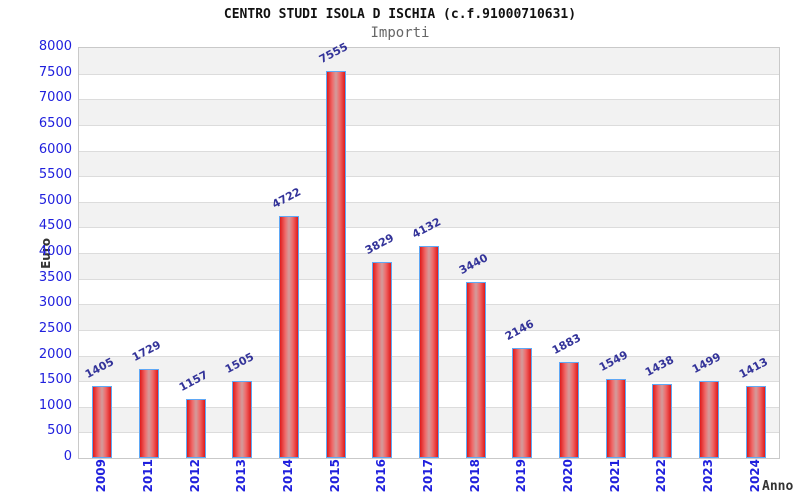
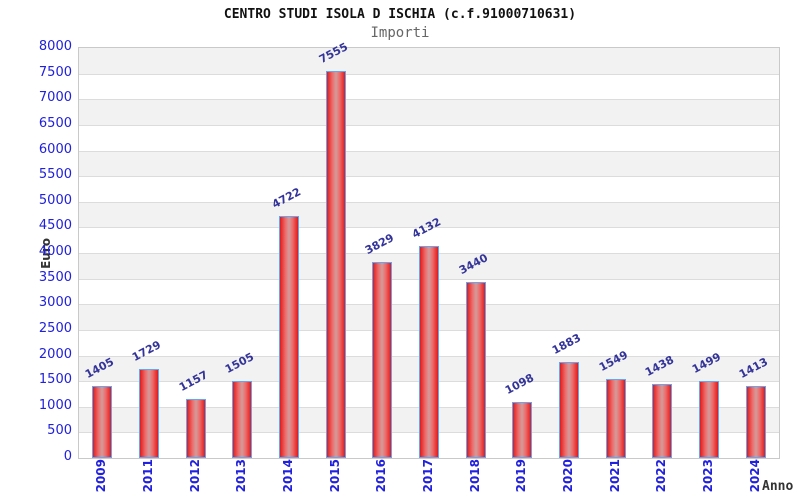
2019: 2146 -> 1098
